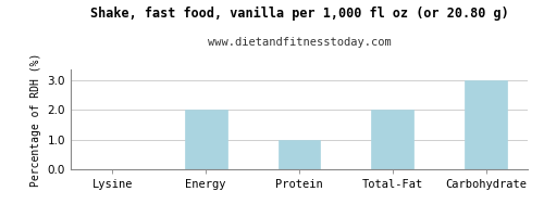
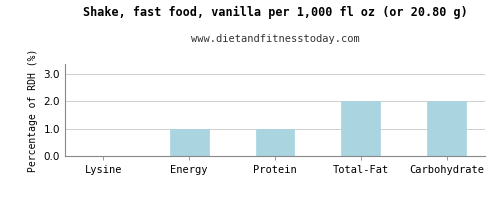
Energy: 2 -> 1
Carbohydrate: 3 -> 2
